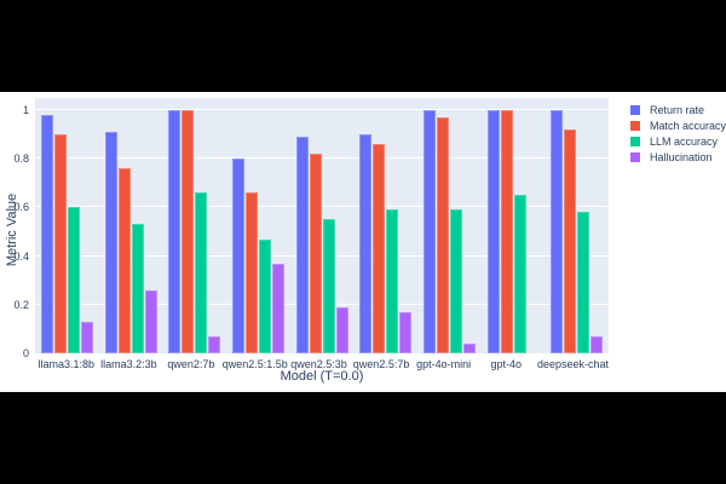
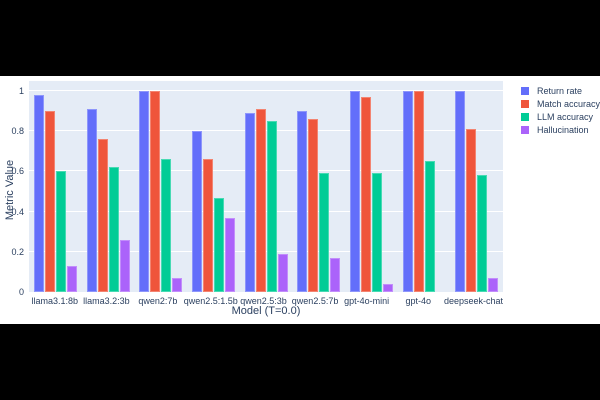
LLM accuracy/llama3.2:3b: 0.53 -> 0.62
Match accuracy/qwen2.5:3b: 0.82 -> 0.91
LLM accuracy/qwen2.5:3b: 0.55 -> 0.85
Match accuracy/deepseek-chat: 0.92 -> 0.81
